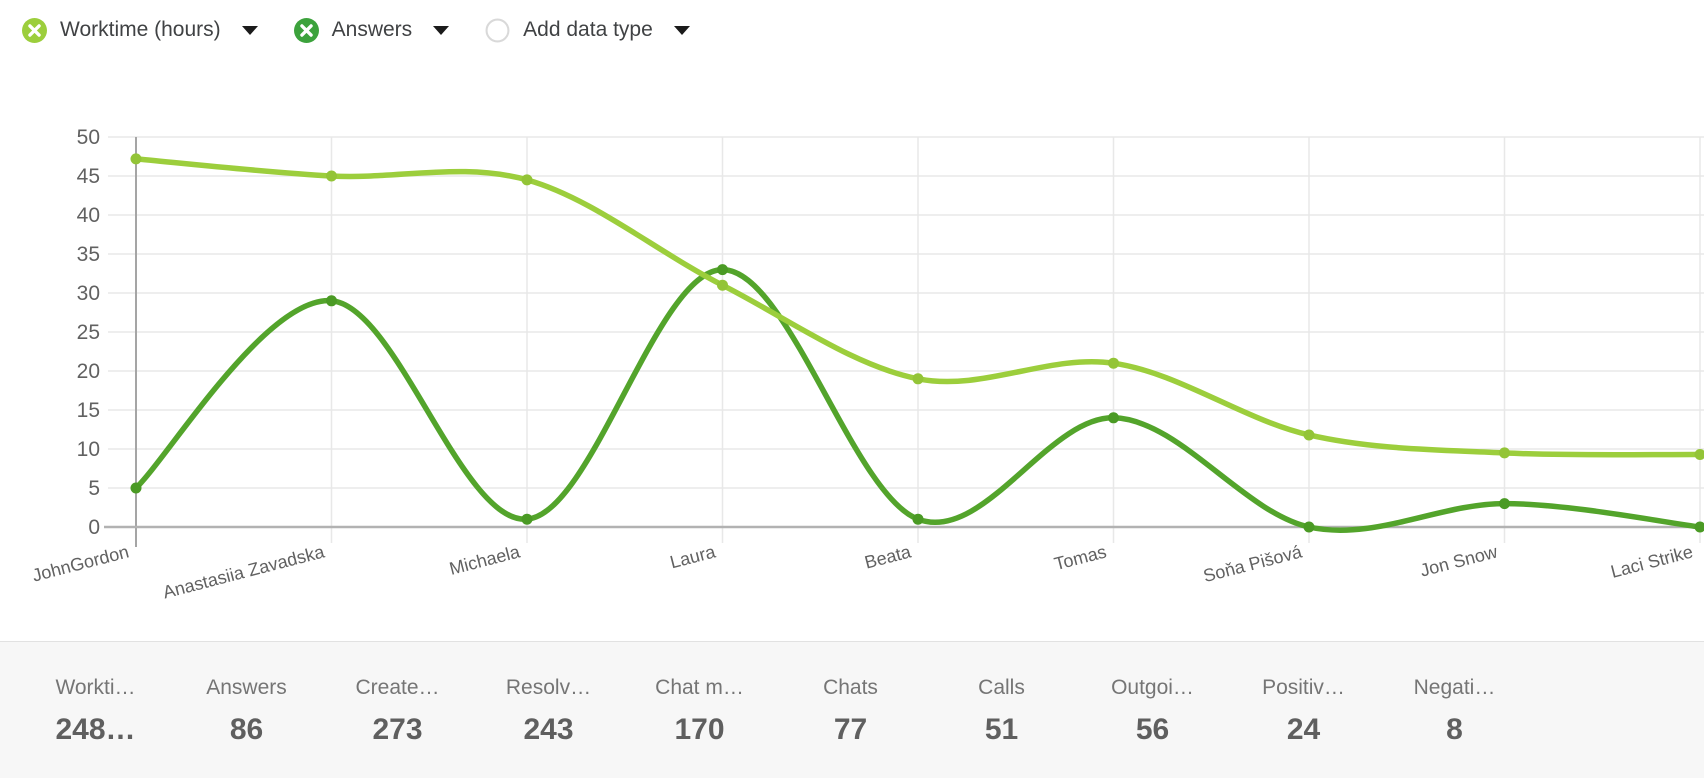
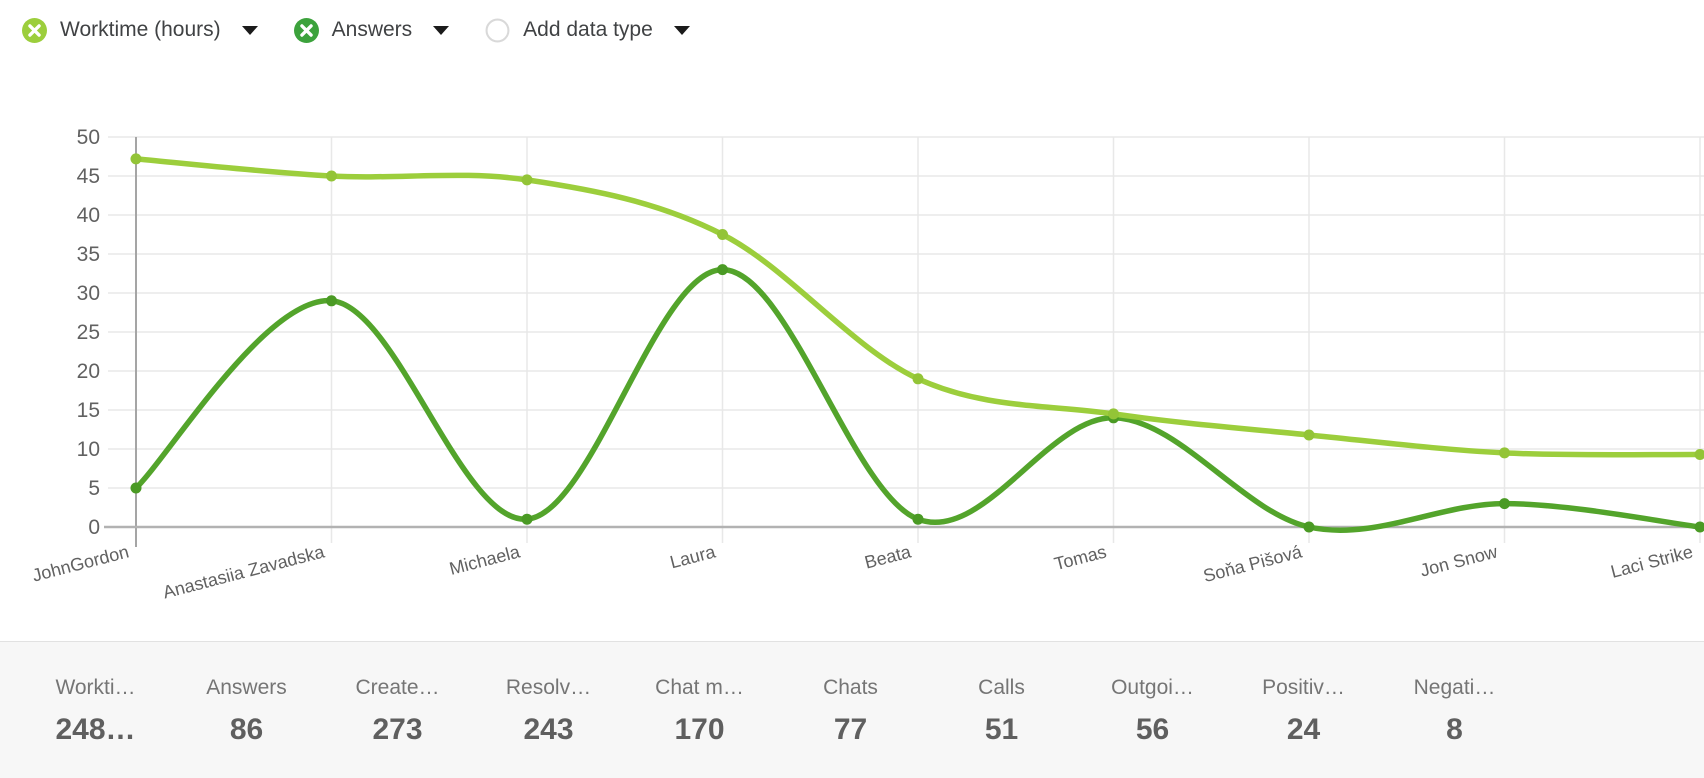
Worktime (hours)/Laura: 31 -> 38
Worktime (hours)/Tomas: 21 -> 14
